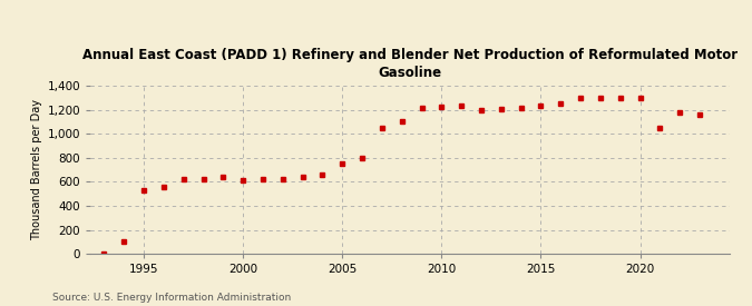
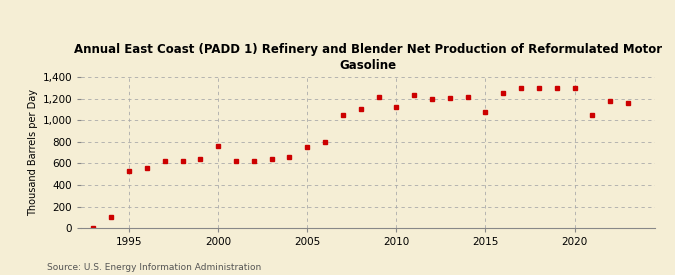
2000: 620 -> 760
2010: 1,220 -> 1,120
2015: 1,230 -> 1,080
